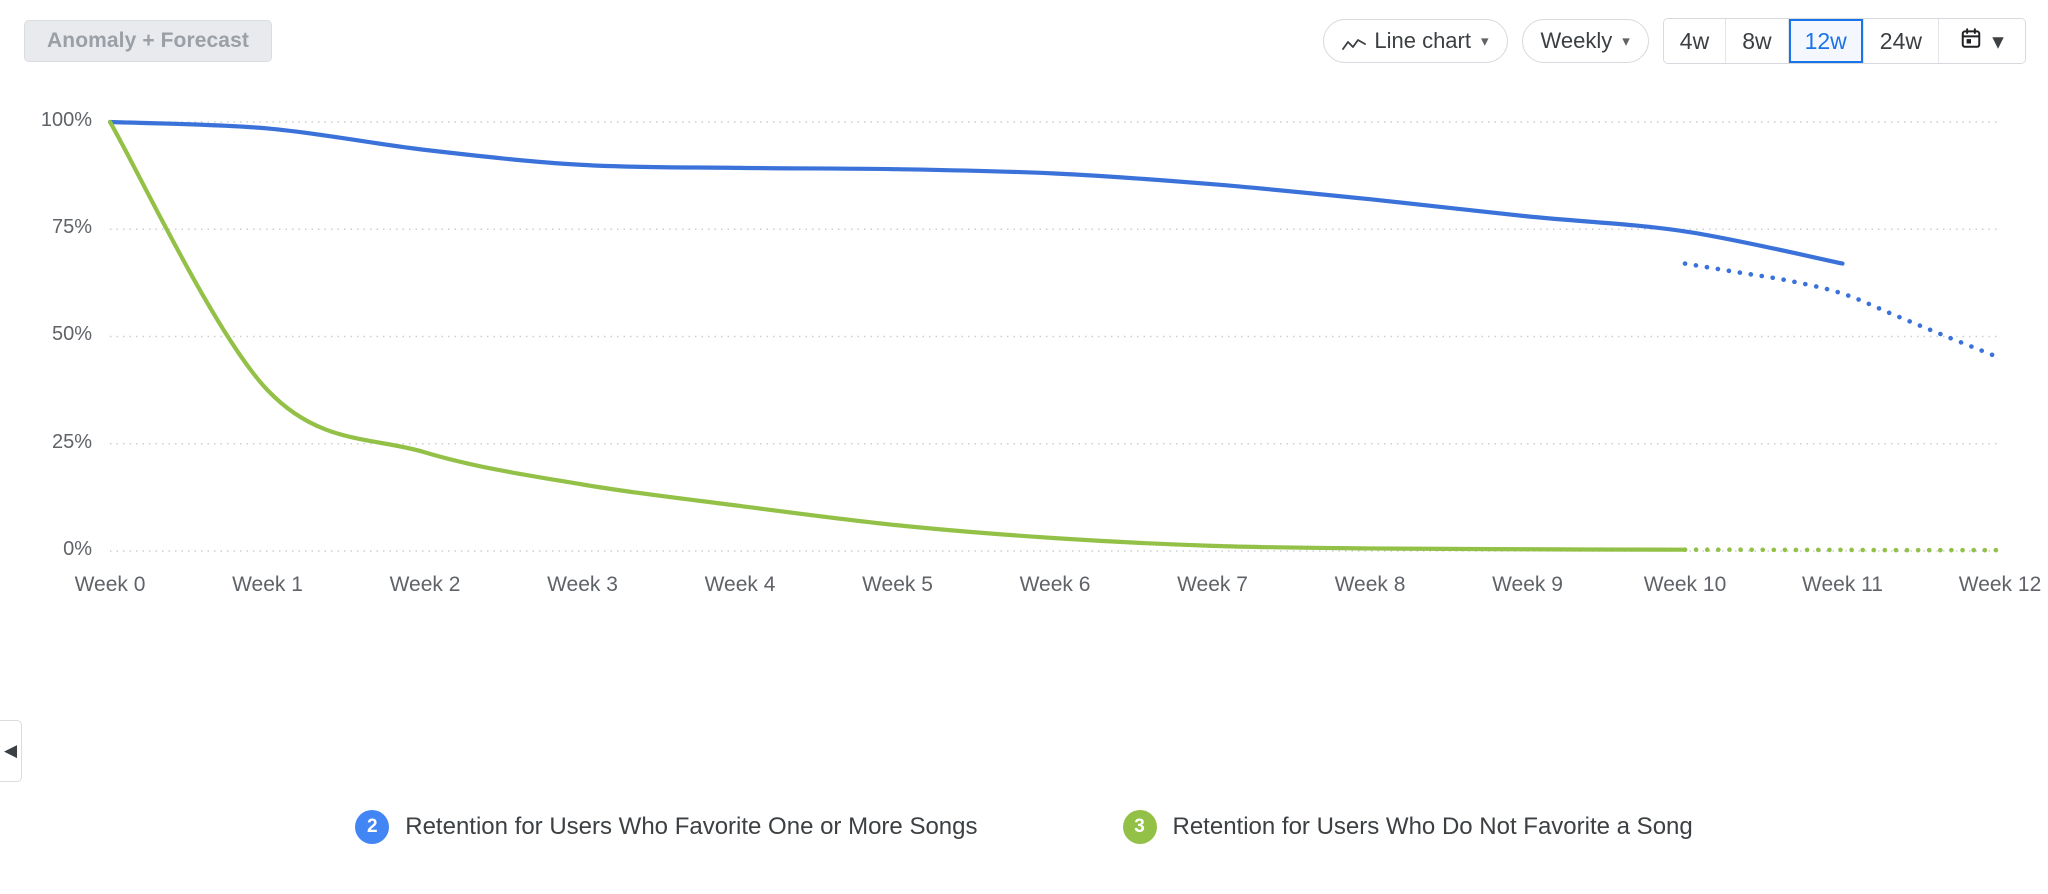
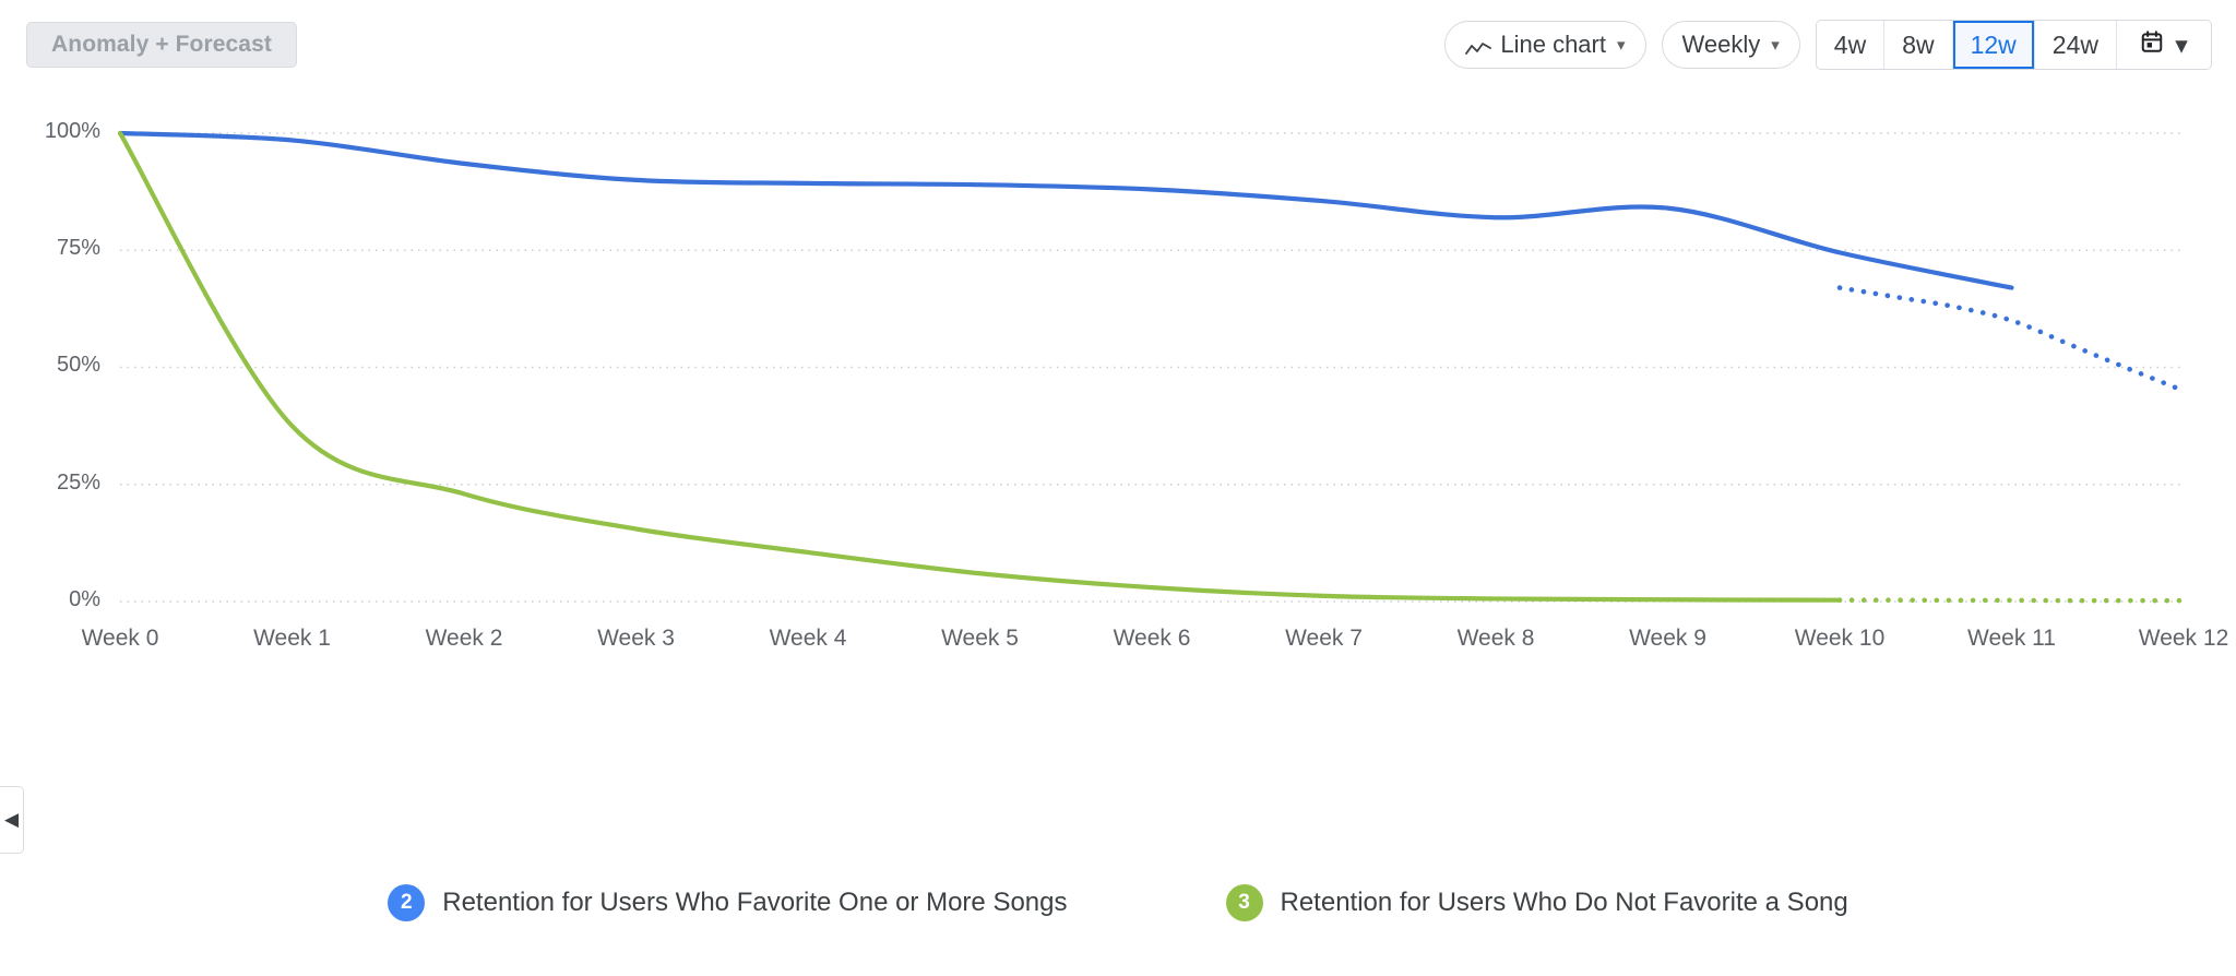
Retention for Users Who Favorite One or More Songs/Week 9: 78% -> 84%
